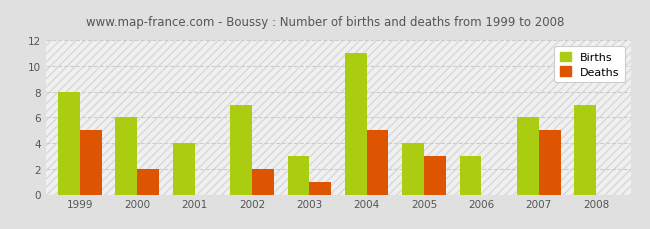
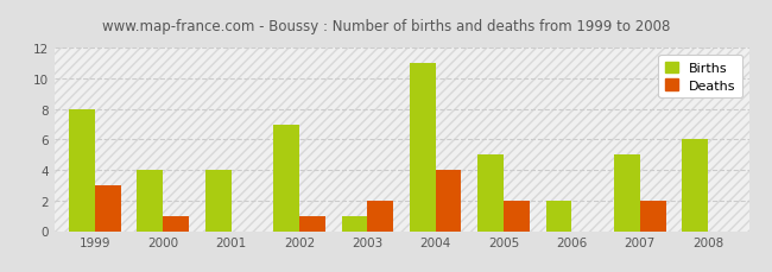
Deaths/1999: 5 -> 3
Births/2000: 6 -> 4
Deaths/2000: 2 -> 1
Deaths/2002: 2 -> 1
Births/2003: 3 -> 1
Deaths/2003: 1 -> 2
Deaths/2004: 5 -> 4
Births/2005: 4 -> 5
Deaths/2005: 3 -> 2
Births/2006: 3 -> 2
Births/2007: 6 -> 5
Deaths/2007: 5 -> 2
Births/2008: 7 -> 6
